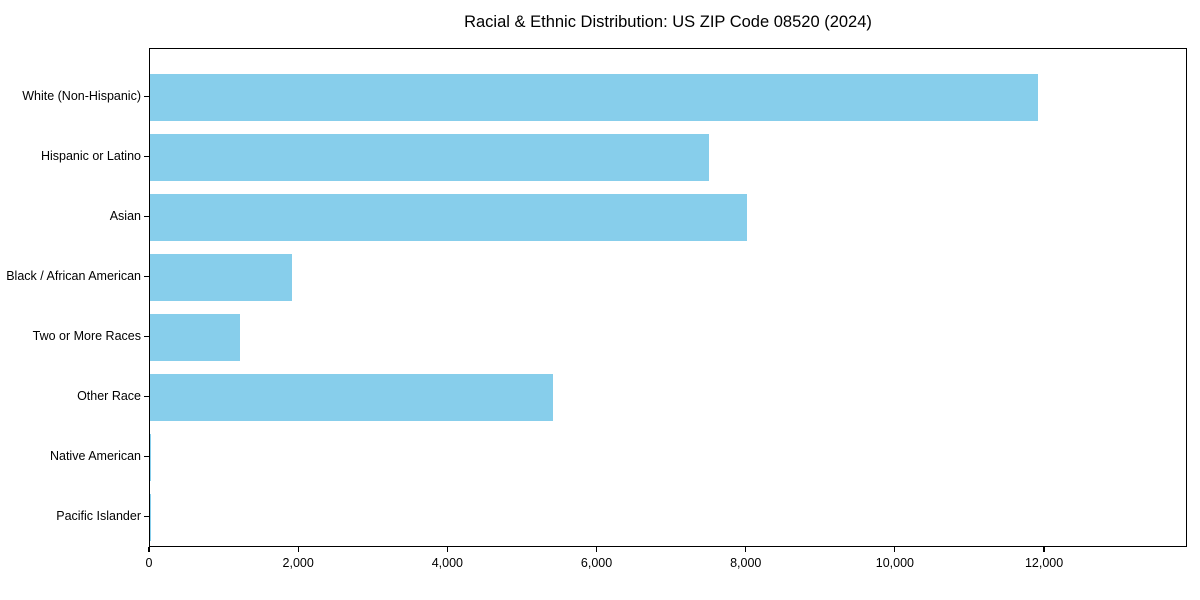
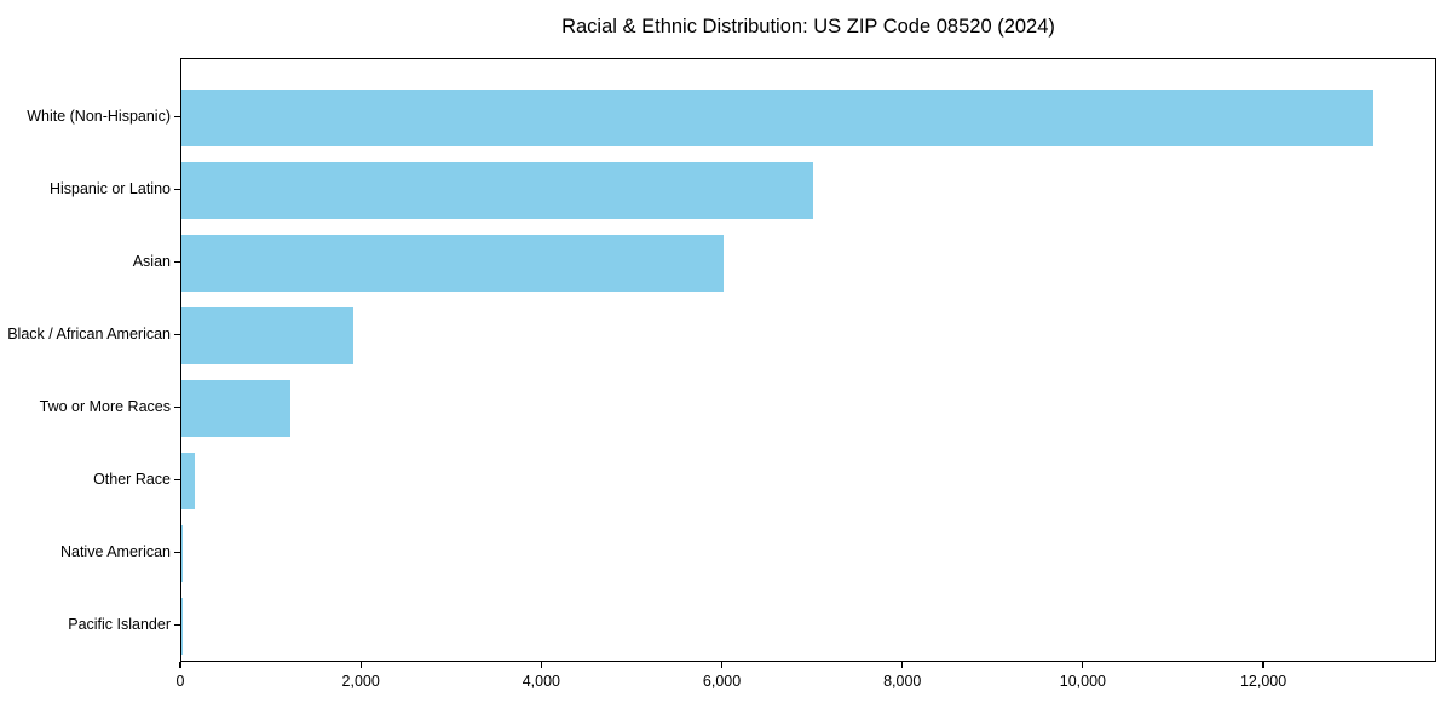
White (Non-Hispanic): 11900 -> 13200
Hispanic or Latino: 7500 -> 7000
Asian: 8000 -> 6000
Other Race: 5400 -> 200
